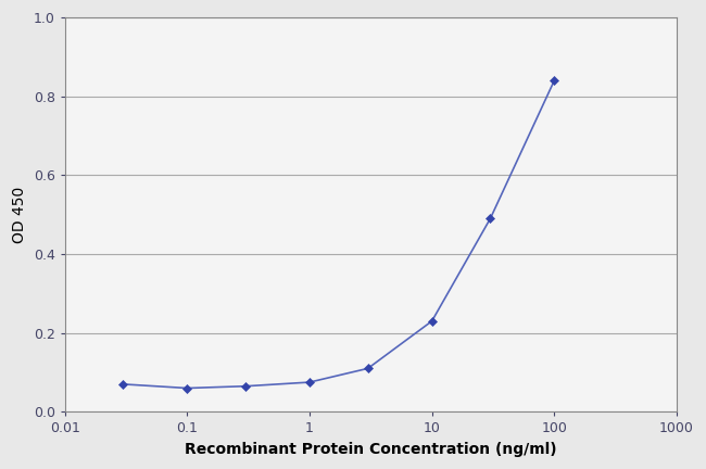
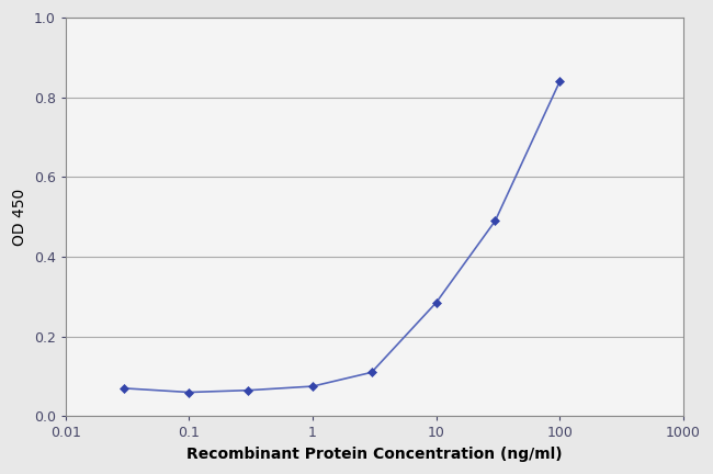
10: 0.230 -> 0.285
